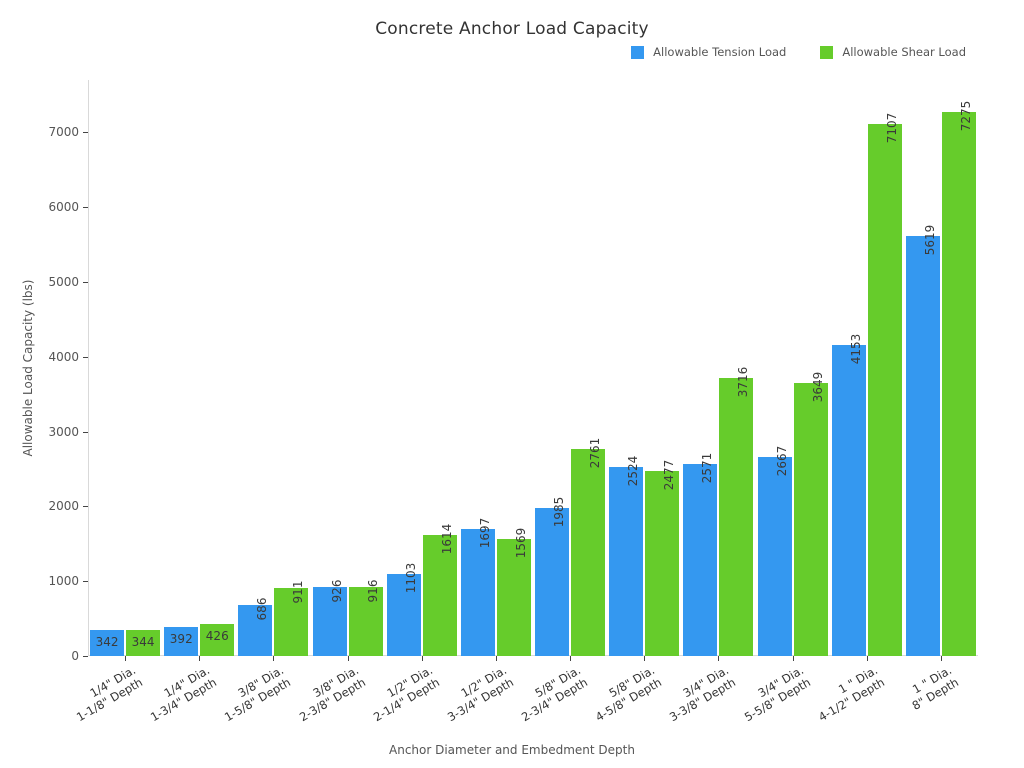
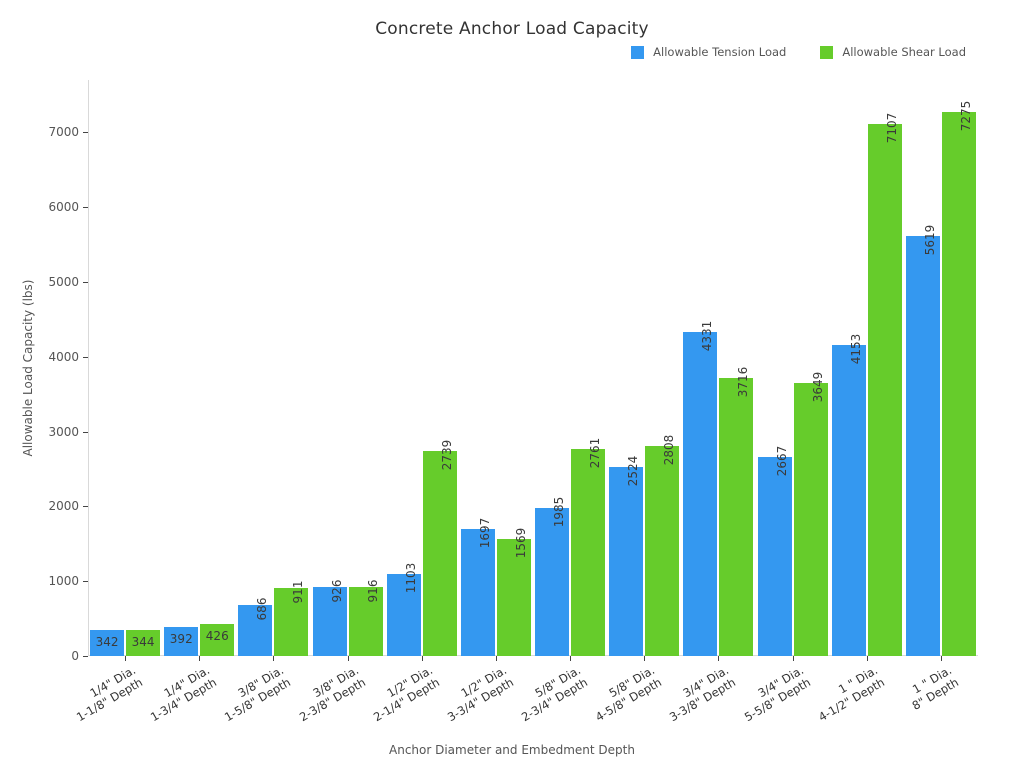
Allowable Shear Load/1/2" Dia. 2-1/4" Depth: 1614 -> 2739
Allowable Shear Load/5/8" Dia. 4-5/8" Depth: 2477 -> 2808
Allowable Tension Load/3/4" Dia. 3-3/8" Depth: 2571 -> 4331
